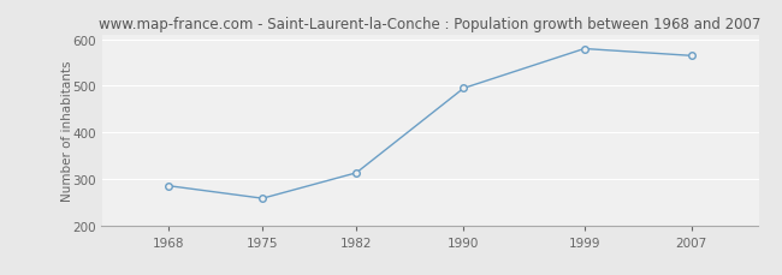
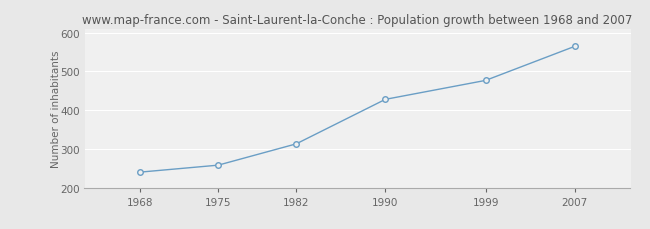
1968: 285 -> 240
1990: 495 -> 428
1999: 580 -> 477
